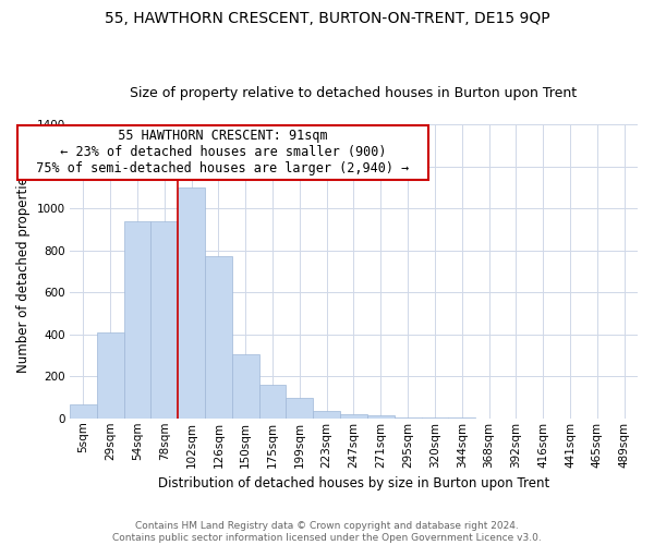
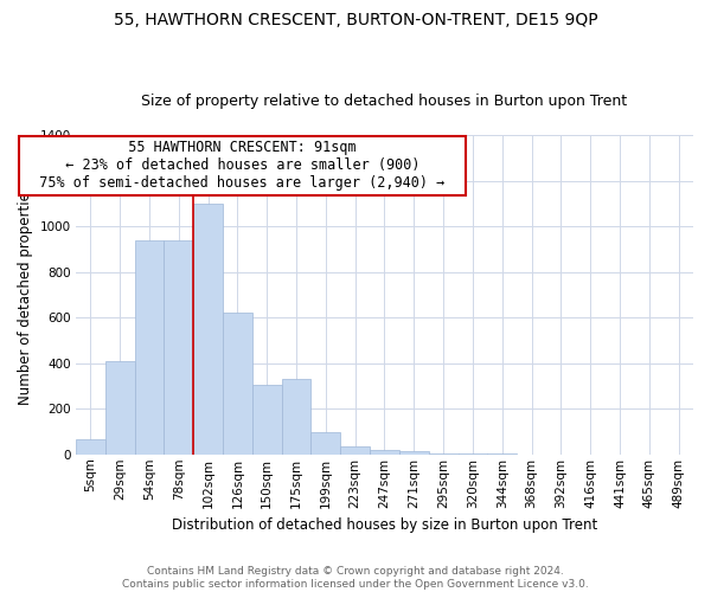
126sqm: 770 -> 620
175sqm: 160 -> 330
